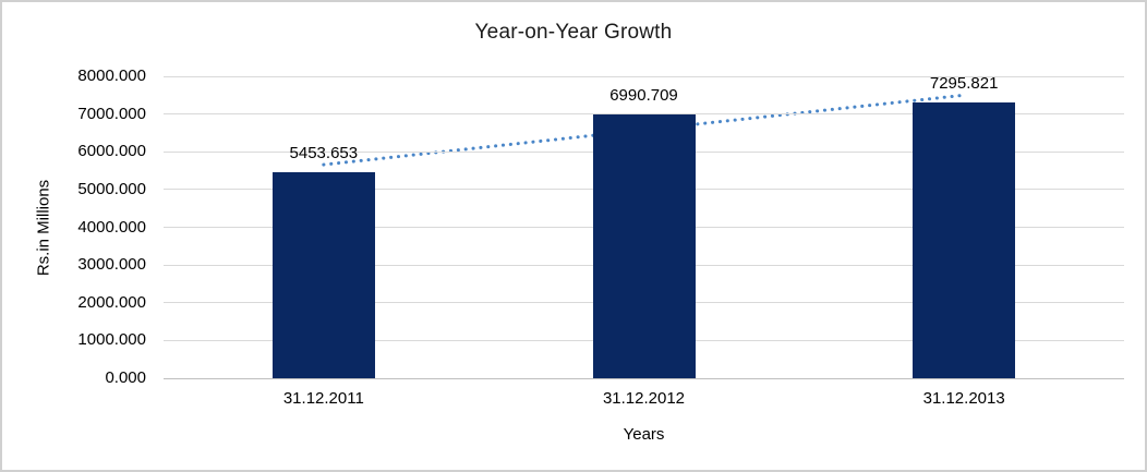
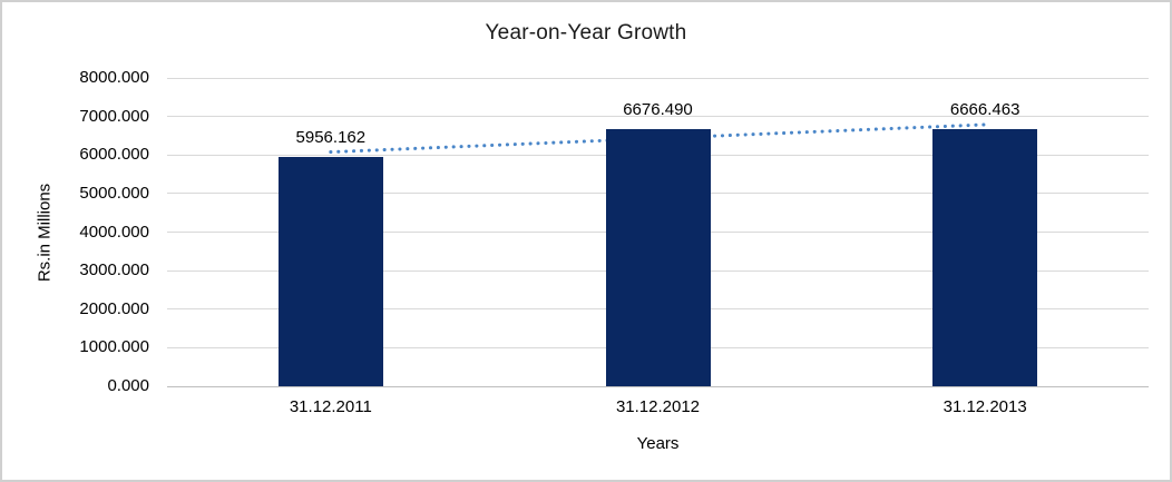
31.12.2011: 5453.653 -> 5956.162
31.12.2012: 6990.709 -> 6676.490
31.12.2013: 7295.821 -> 6666.463
